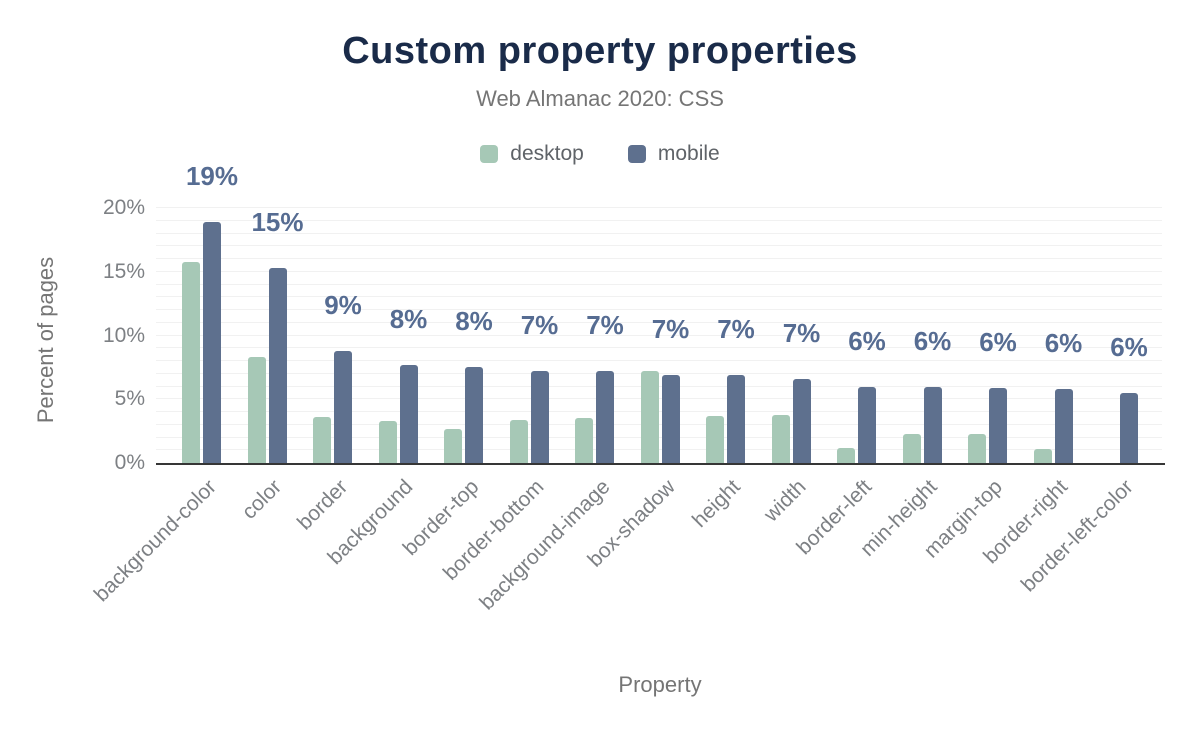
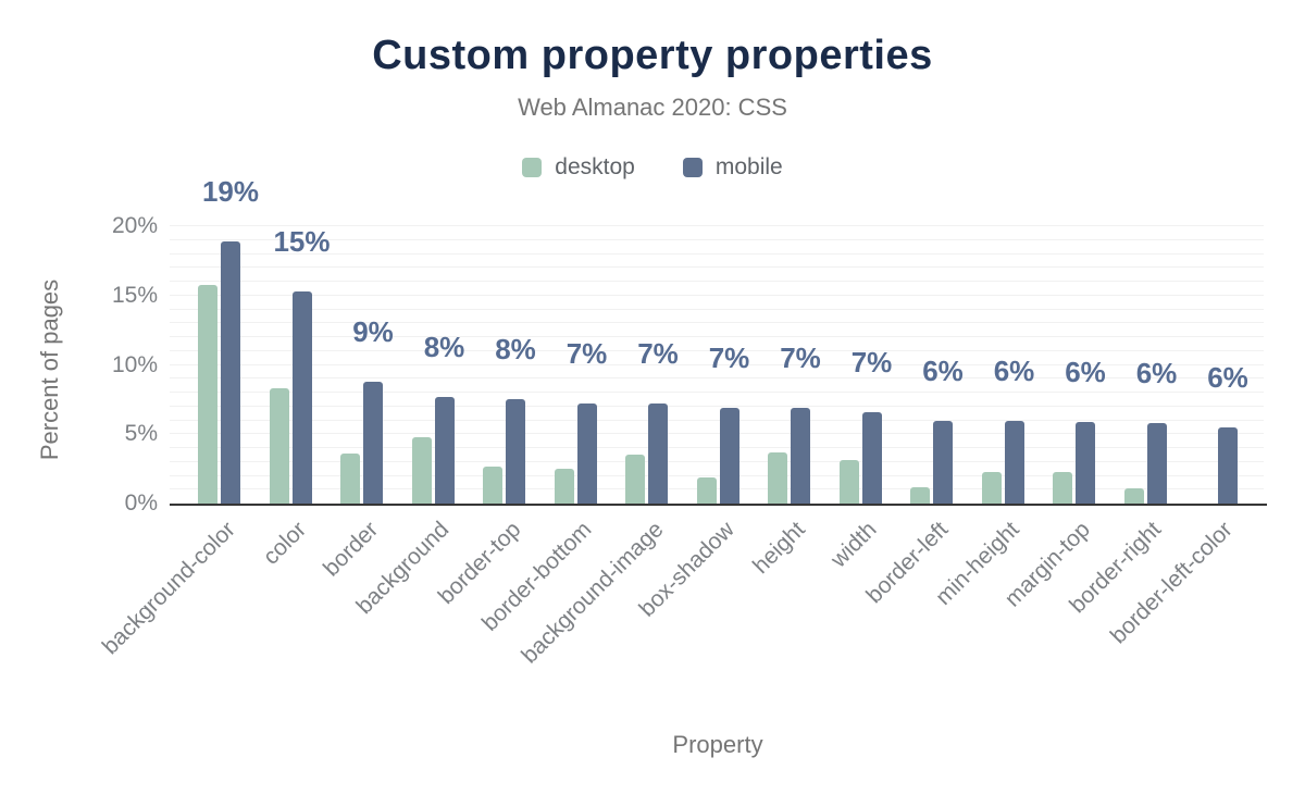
desktop/background: 3.3% -> 4.8%
desktop/border-bottom: 3.4% -> 2.5%
desktop/box-shadow: 7.2% -> 1.9%
desktop/width: 3.8% -> 3.1%
